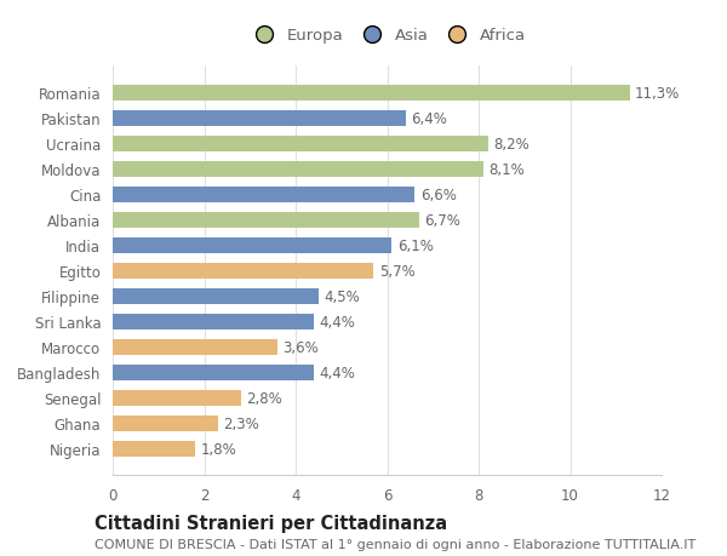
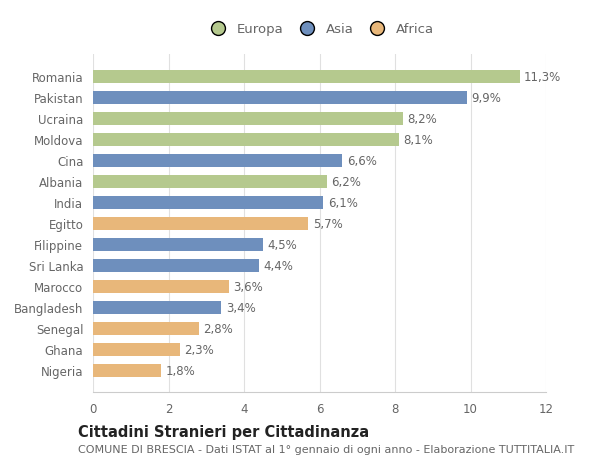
Pakistan: 6,4% -> 9,9%
Albania: 6,7% -> 6,2%
Bangladesh: 4,4% -> 3,4%
